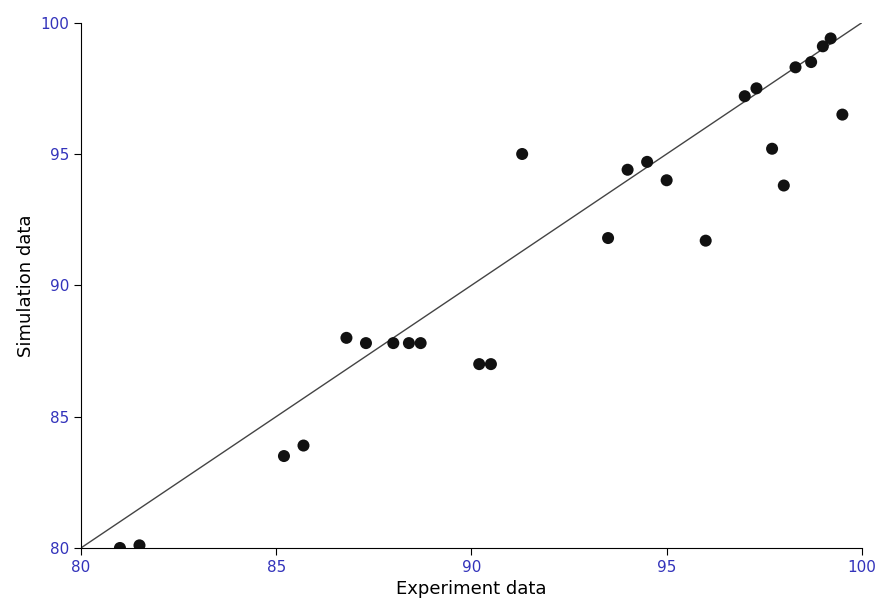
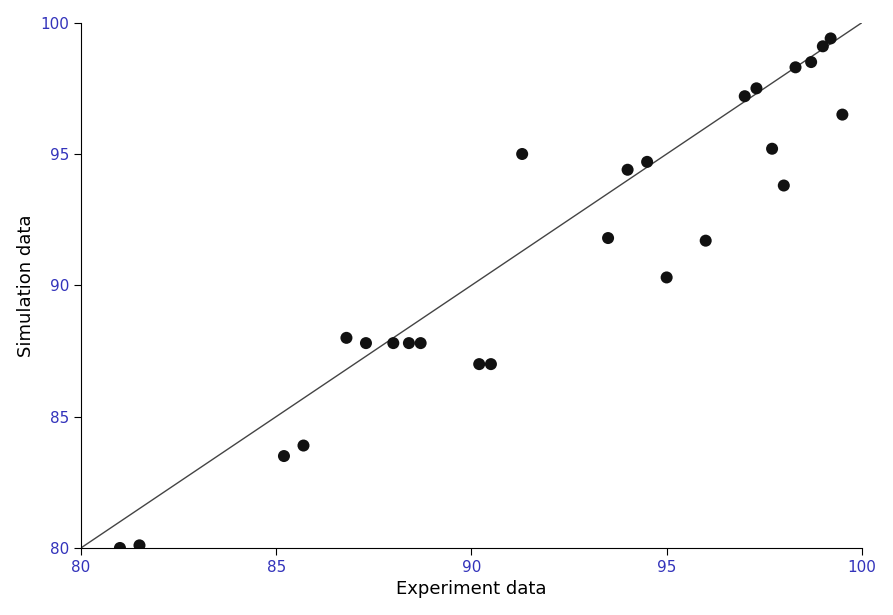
95: 94.0 -> 90.3
